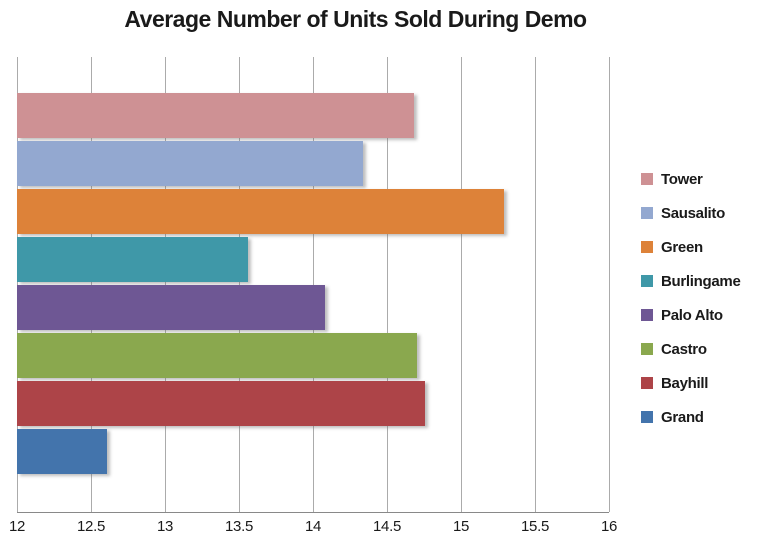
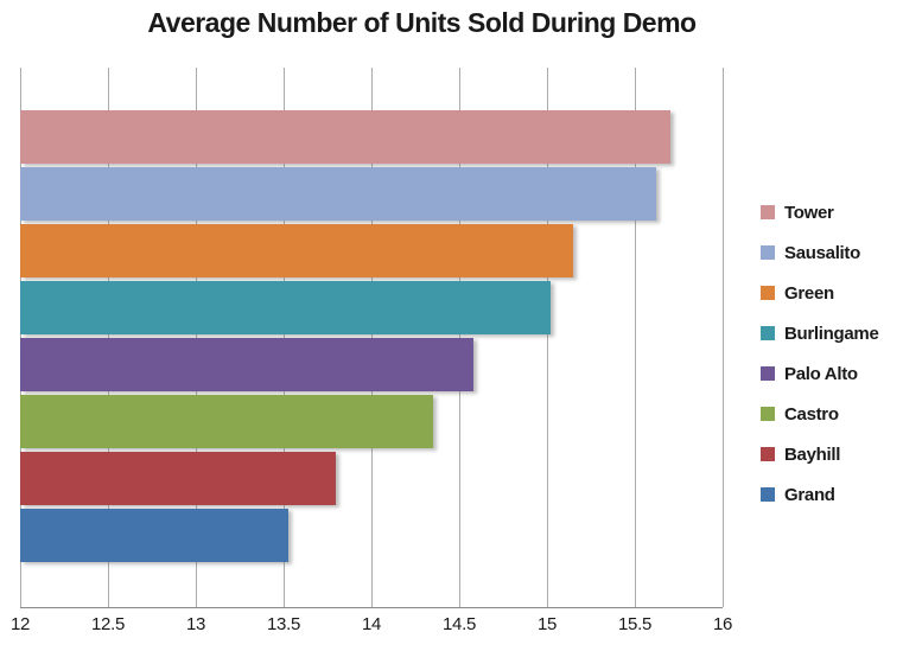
Tower: 14.68 -> 15.70
Sausalito: 14.34 -> 15.62
Green: 15.29 -> 15.15
Burlingame: 13.56 -> 15.02
Palo Alto: 14.08 -> 14.58
Castro: 14.70 -> 14.35
Bayhill: 14.76 -> 13.80
Grand: 12.61 -> 13.53
